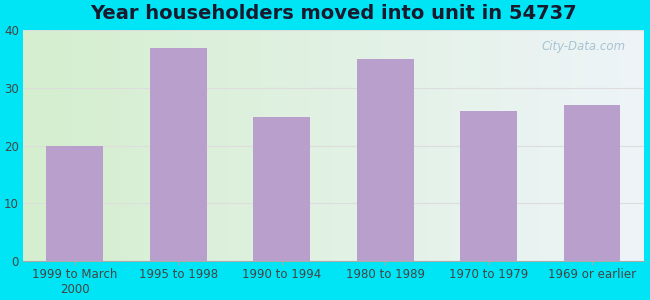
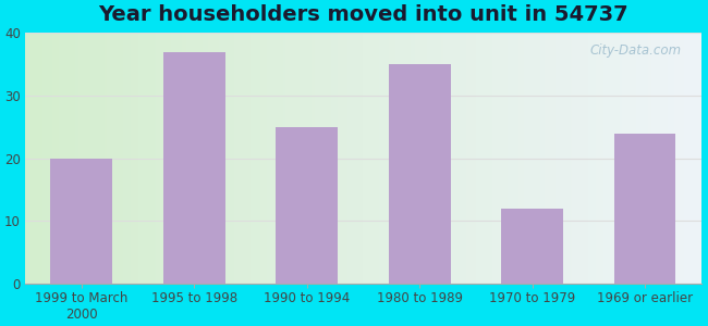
1970 to 1979: 26 -> 12
1969 or earlier: 27 -> 24
